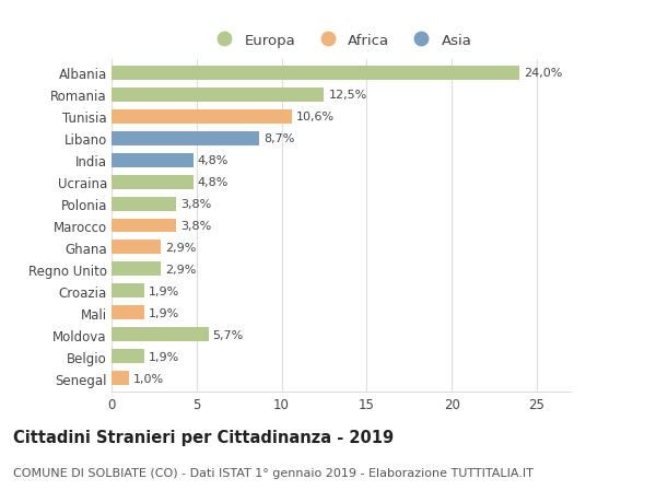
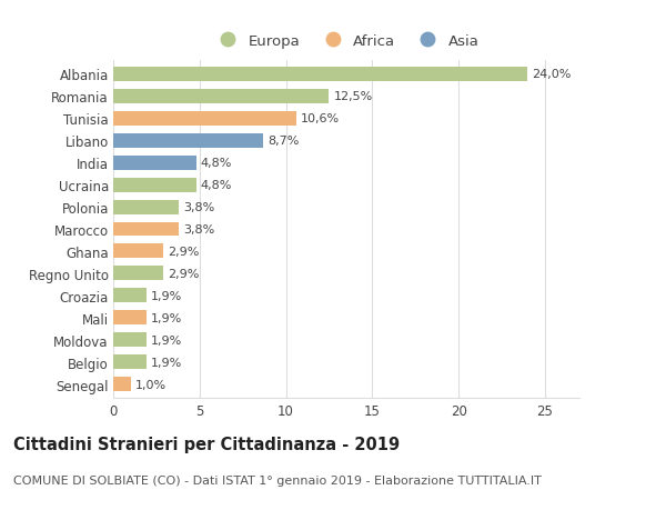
Moldova: 5,7% -> 1,9%
